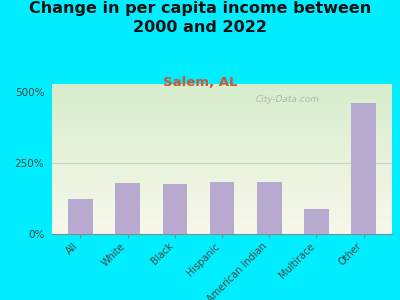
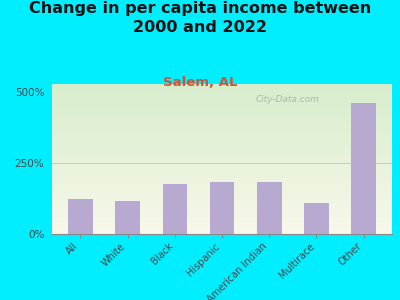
White: 180% -> 118%
Multirace: 90% -> 108%
